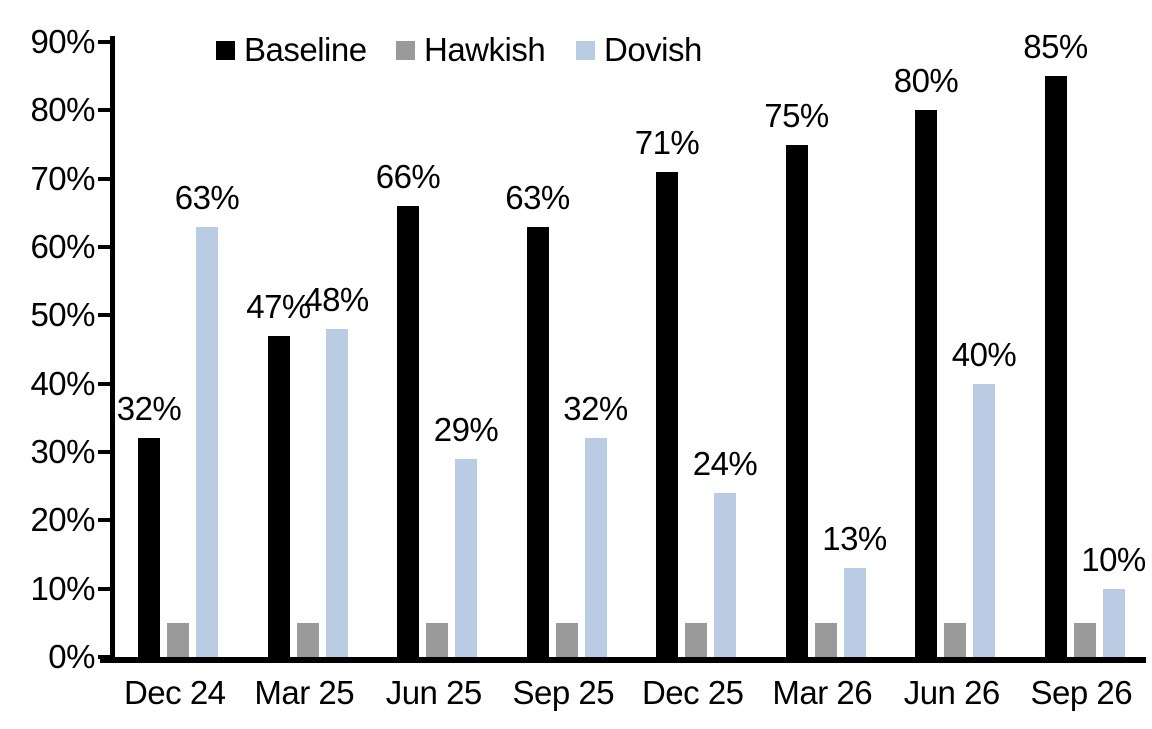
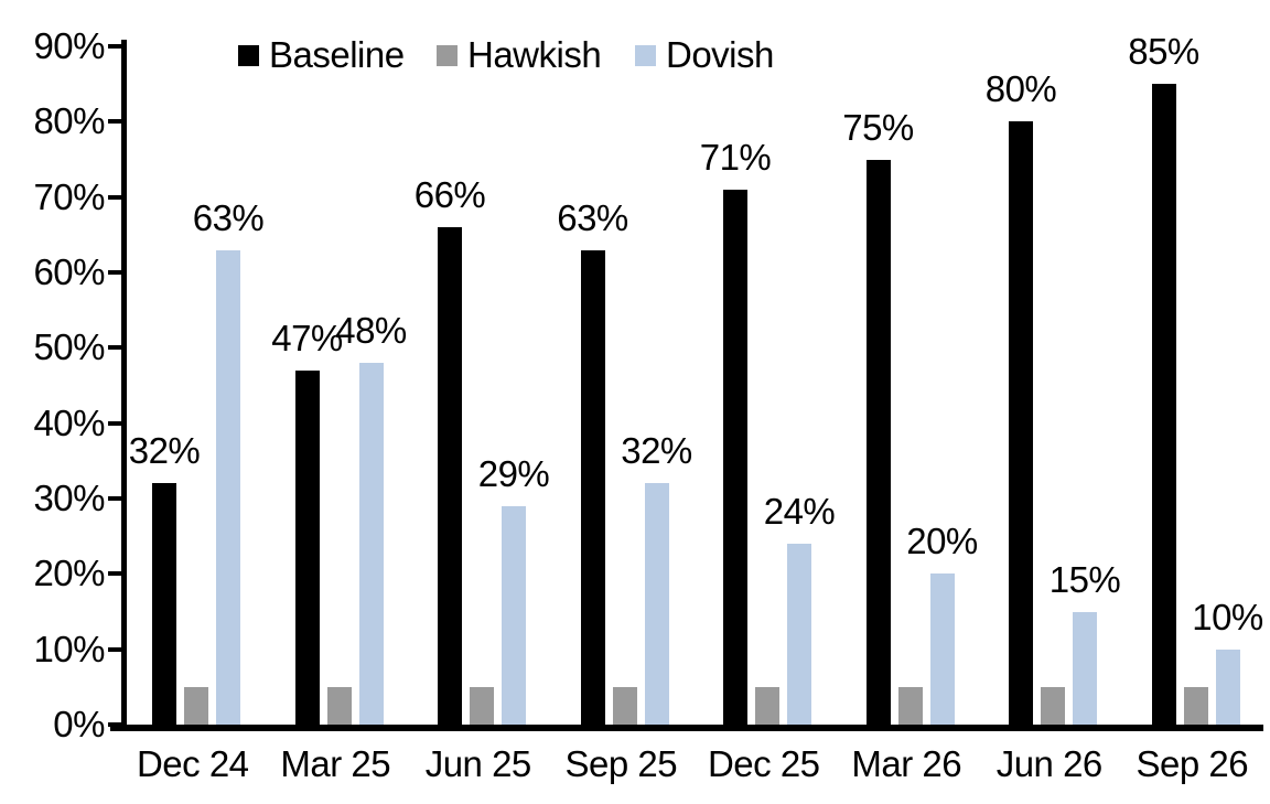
Dovish/Mar 26: 13% -> 20%
Dovish/Jun 26: 40% -> 15%
